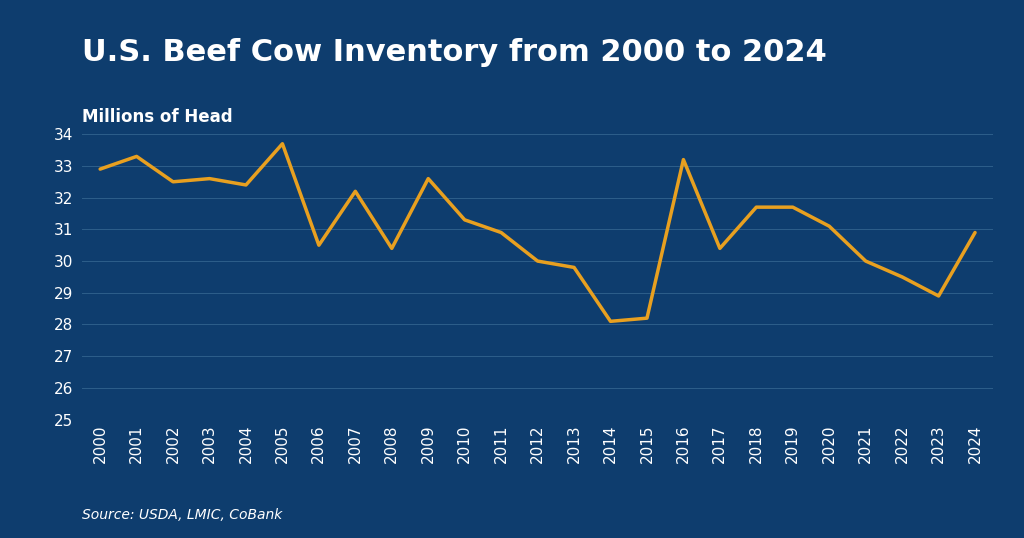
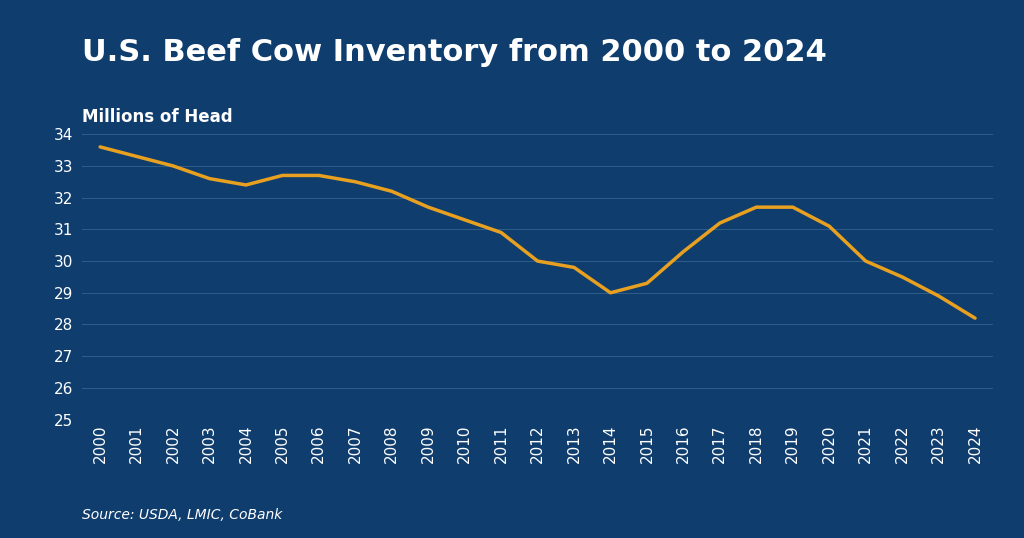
2000: 32.9 -> 33.6
2002: 32.5 -> 33.0
2005: 33.7 -> 32.7
2006: 30.5 -> 32.7
2007: 32.2 -> 32.5
2008: 30.4 -> 32.2
2009: 32.6 -> 31.7
2014: 28.1 -> 29.0
2015: 28.2 -> 29.3
2016: 33.2 -> 30.3
2017: 30.4 -> 31.2
2024: 30.9 -> 28.2
